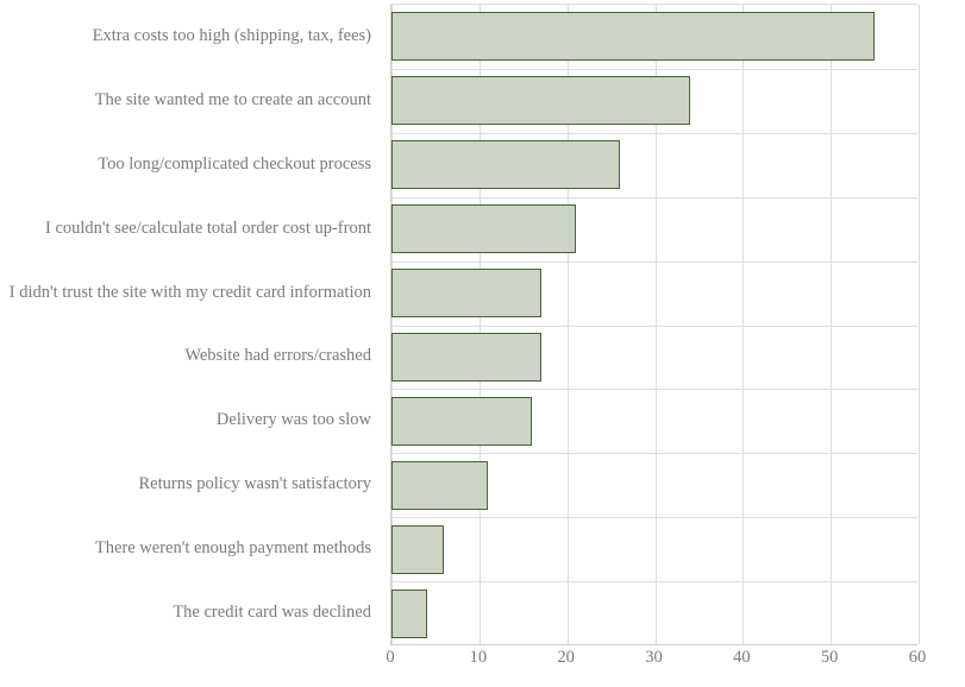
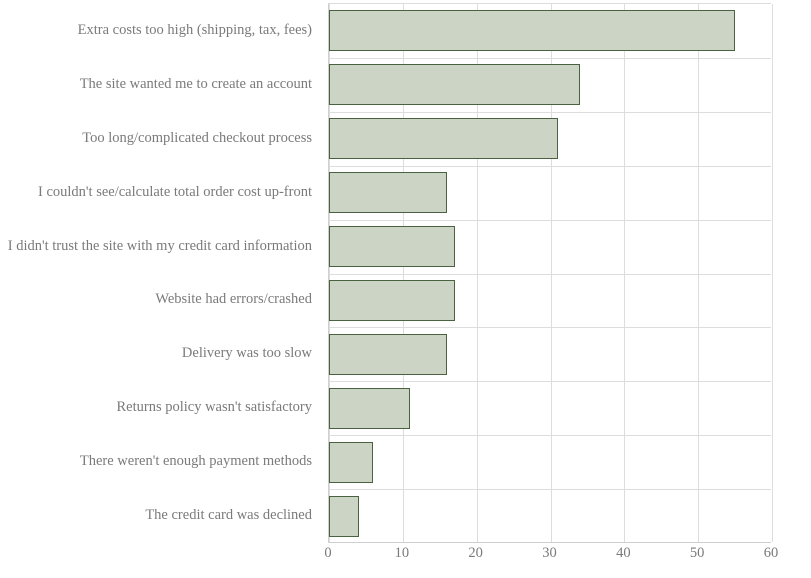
Too long/complicated checkout process: 26 -> 31
I couldn't see/calculate total order cost up-front: 21 -> 16
